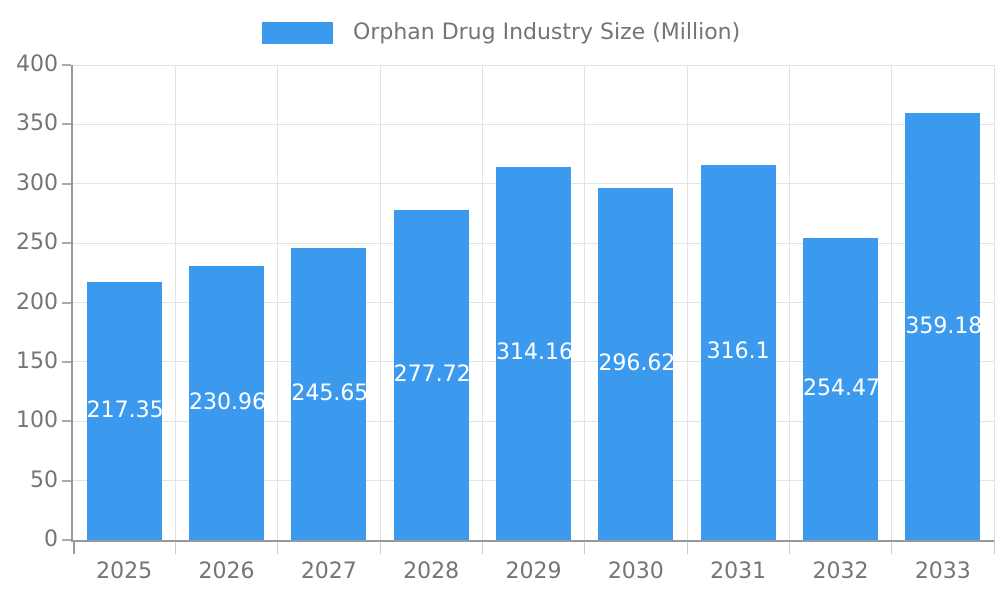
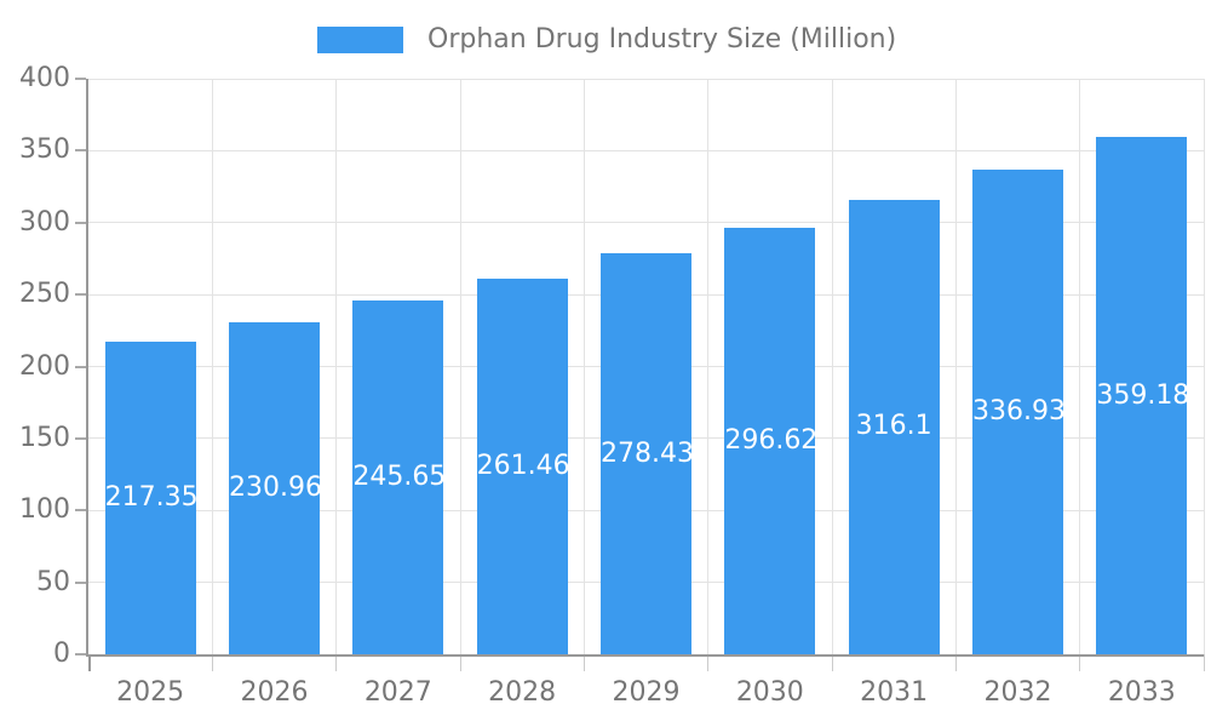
2028: 277.72 -> 261.46
2029: 314.16 -> 278.43
2032: 254.47 -> 336.93
